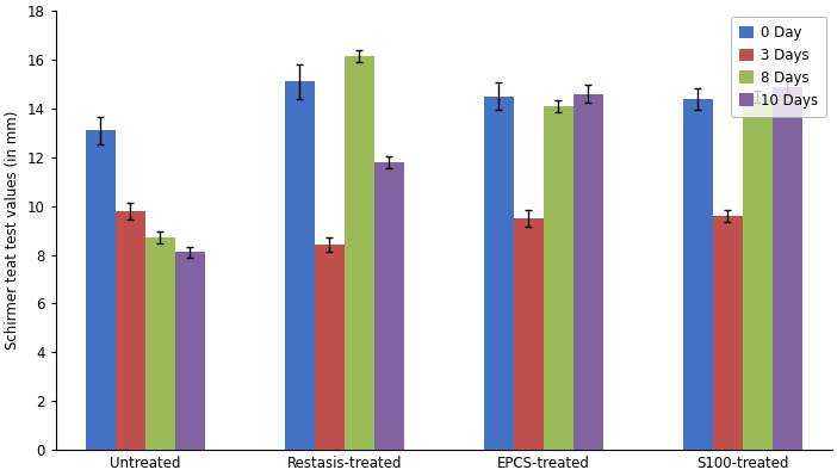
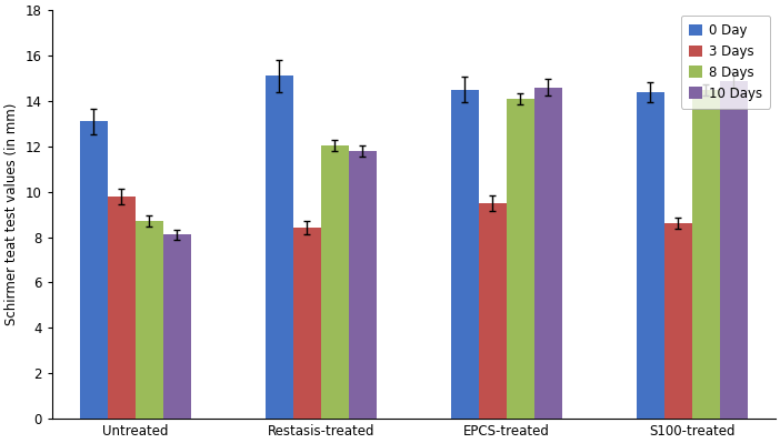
8 Days/Restasis-treated: 16.15 -> 12.05
3 Days/S100-treated: 9.6 -> 8.6
